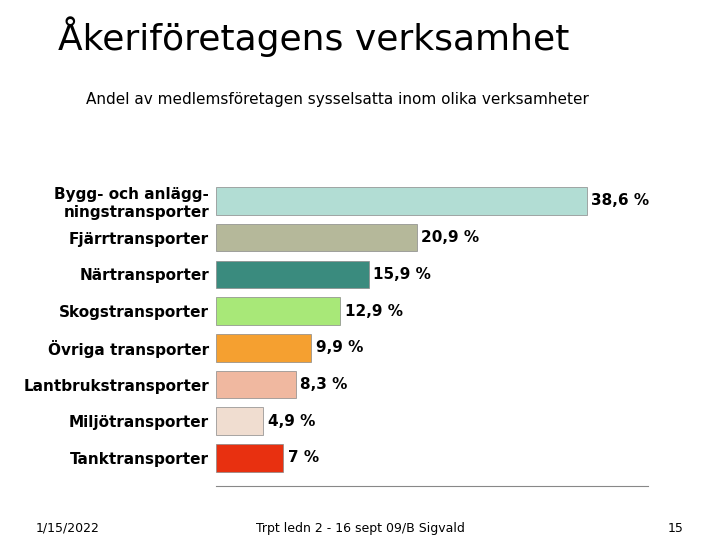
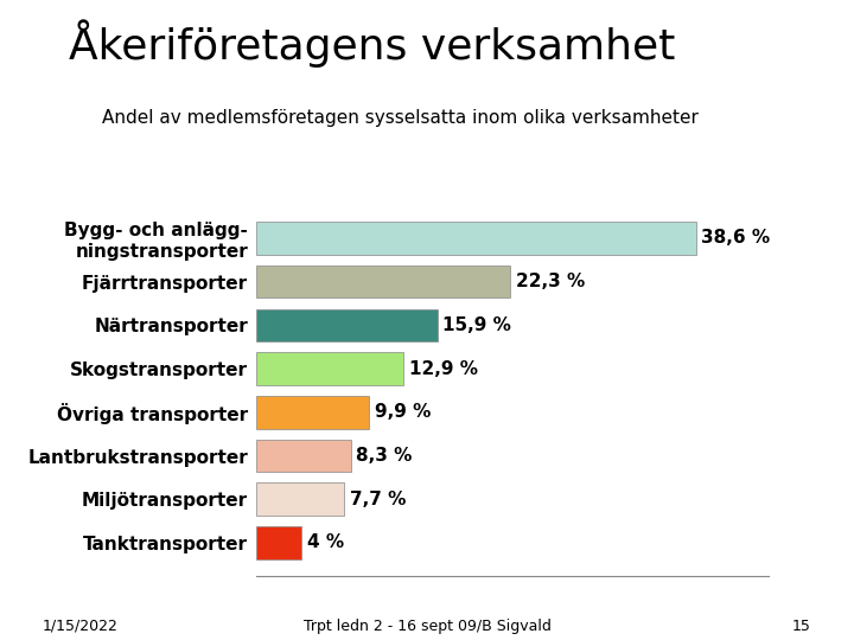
Fjärrtransporter: 20,9 -> 22,3
Miljötransporter: 4,9 -> 7,7
Tanktransporter: 7 -> 4
